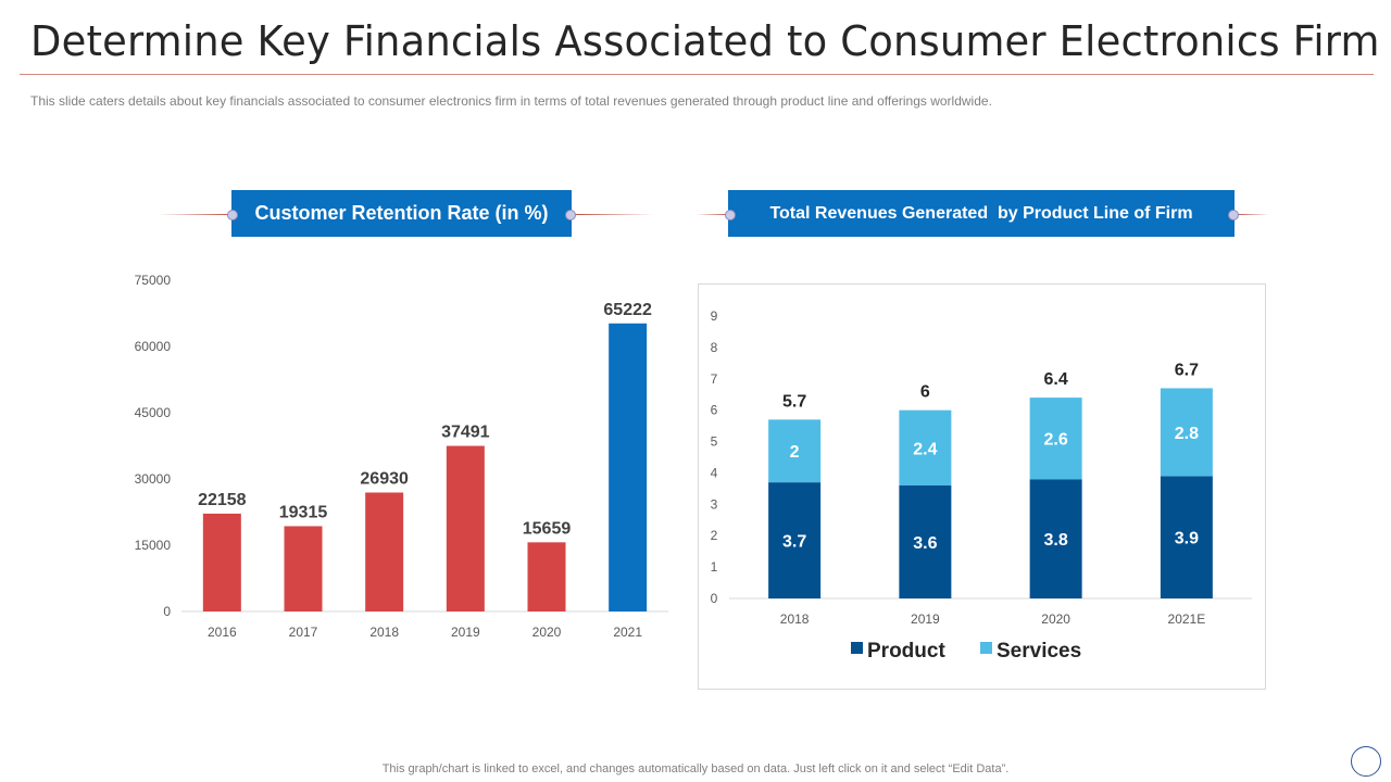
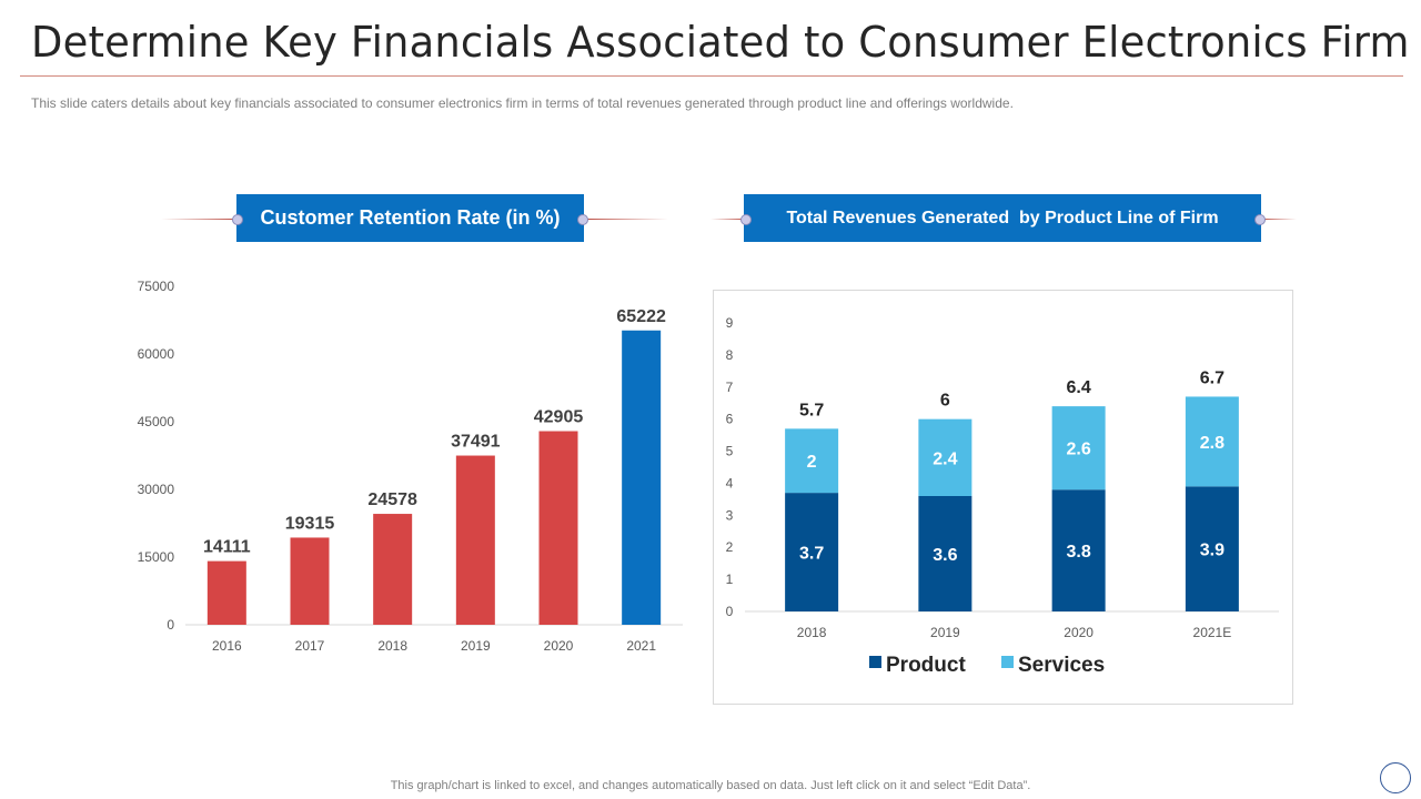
Customer Retention Rate (in %)/2016: 22158 -> 14111
Customer Retention Rate (in %)/2018: 26930 -> 24578
Customer Retention Rate (in %)/2020: 15659 -> 42905
